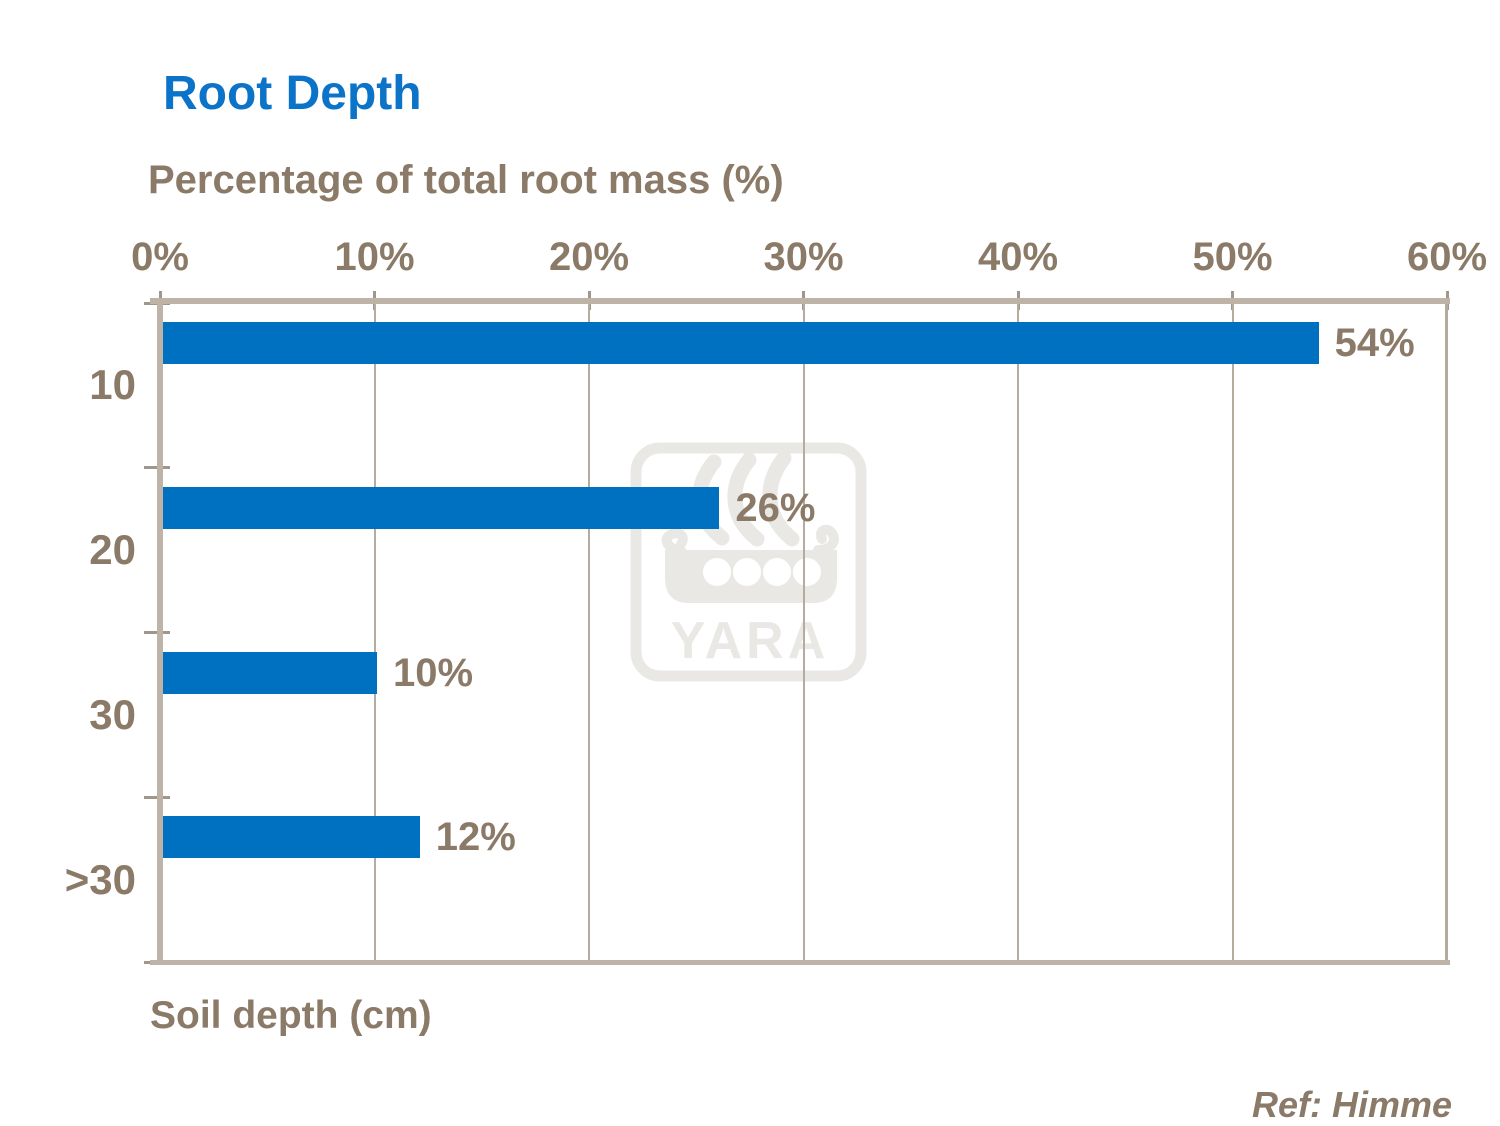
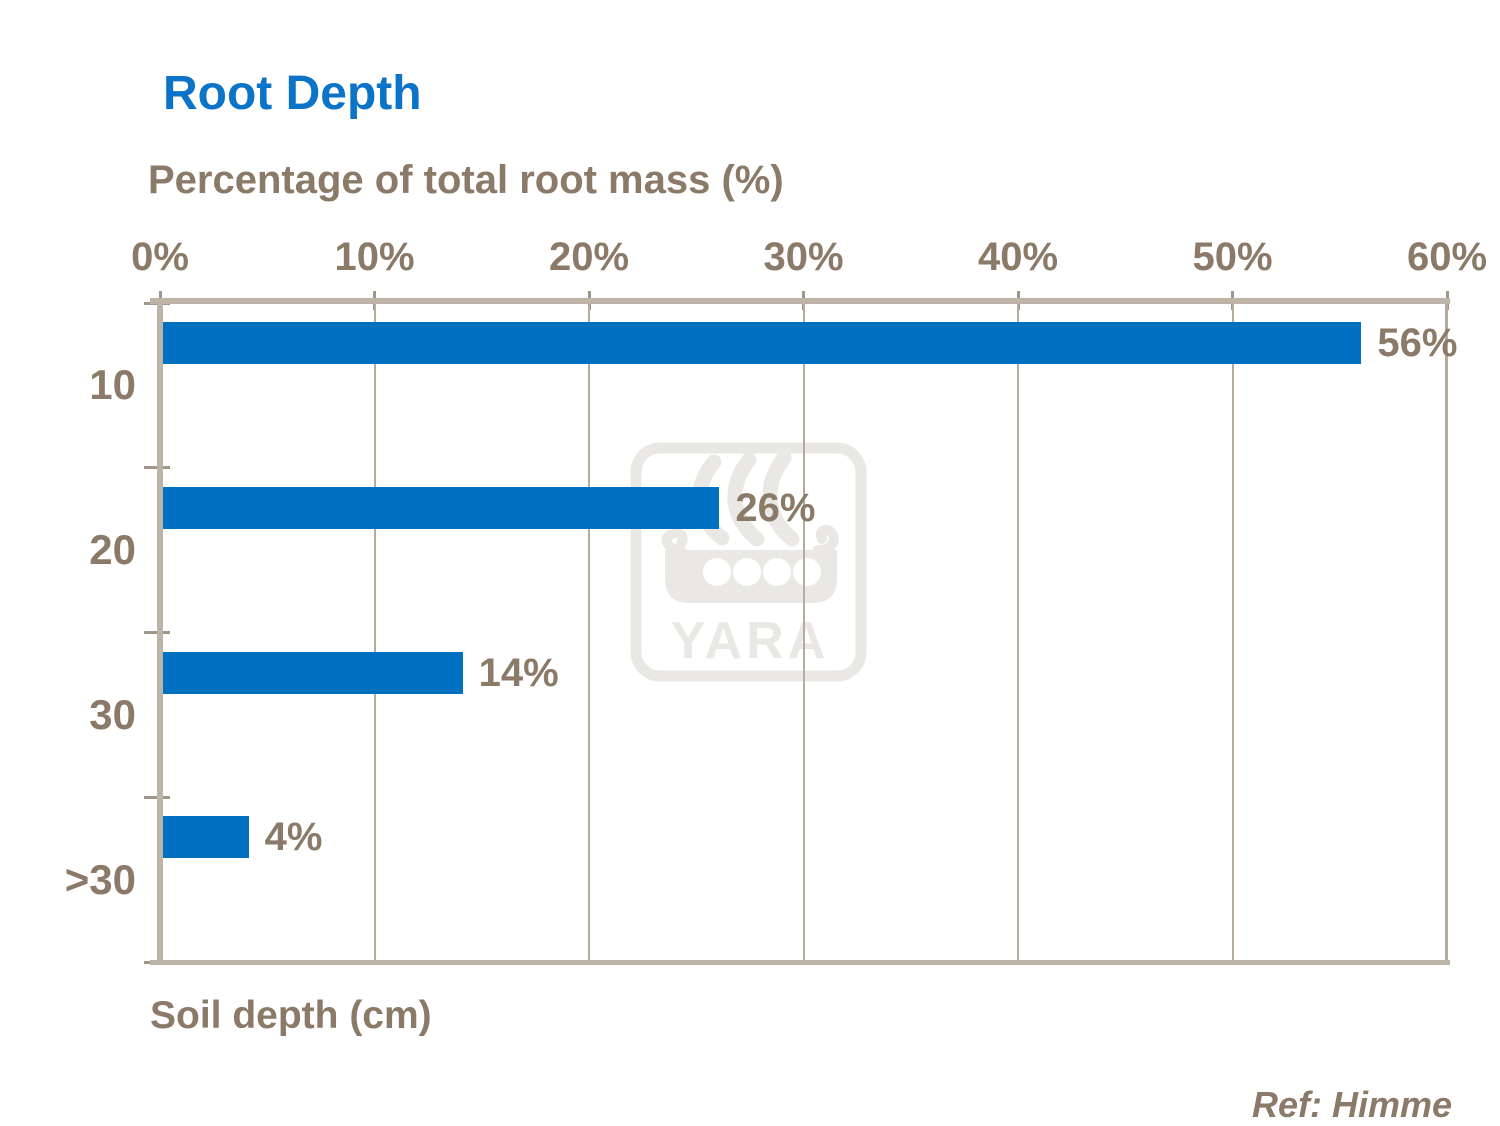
10: 54% -> 56%
30: 10% -> 14%
>30: 12% -> 4%
